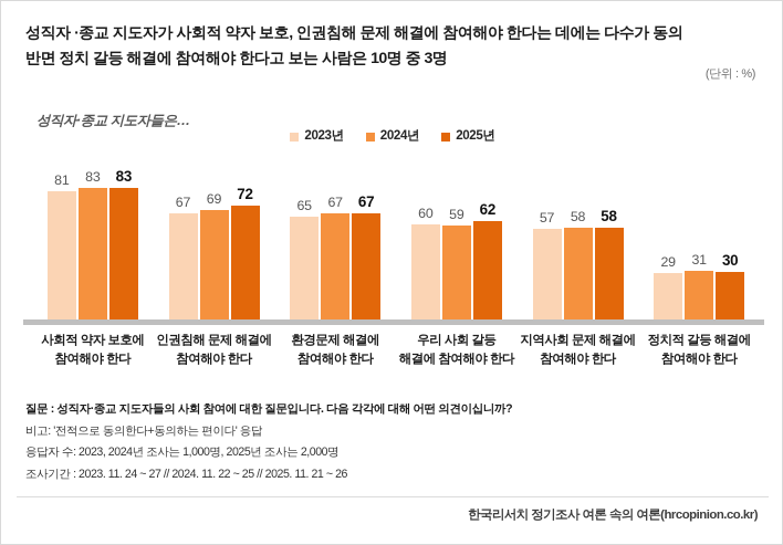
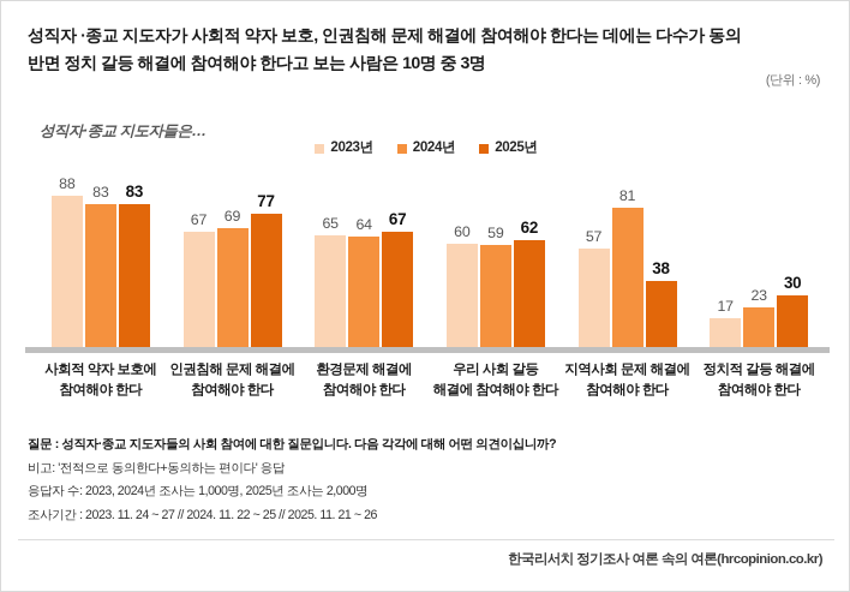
2023년/사회적 약자 보호에 참여해야 한다: 81 -> 88
2025년/인권침해 문제 해결에 참여해야 한다: 72 -> 77
2024년/환경문제 해결에 참여해야 한다: 67 -> 64
2024년/지역사회 문제 해결에 참여해야 한다: 58 -> 81
2025년/지역사회 문제 해결에 참여해야 한다: 58 -> 38
2023년/정치적 갈등 해결에 참여해야 한다: 29 -> 17
2024년/정치적 갈등 해결에 참여해야 한다: 31 -> 23
